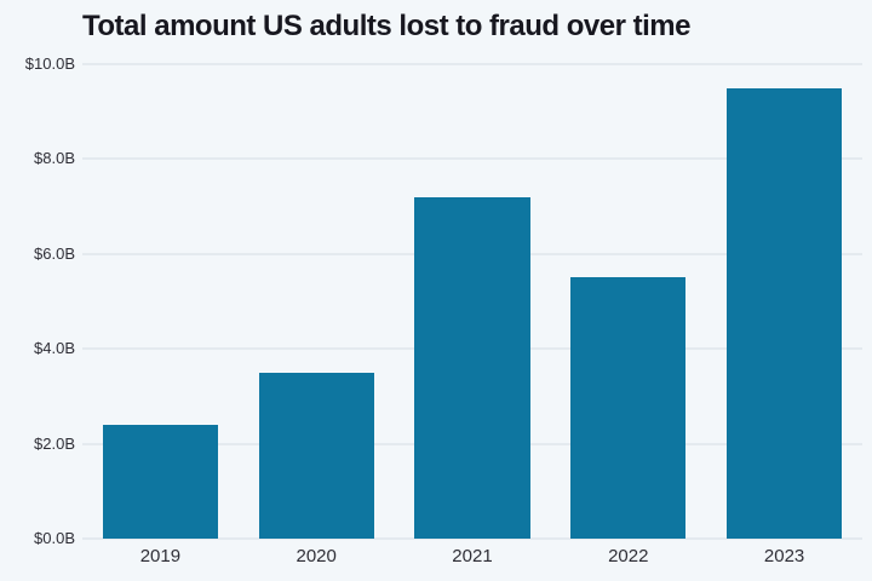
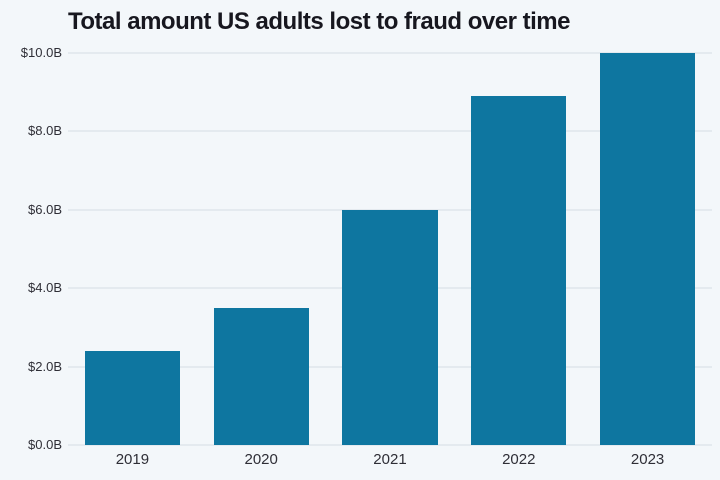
2021: $7.2B -> $6.0B
2022: $5.5B -> $8.9B
2023: $9.5B -> $10.0B
